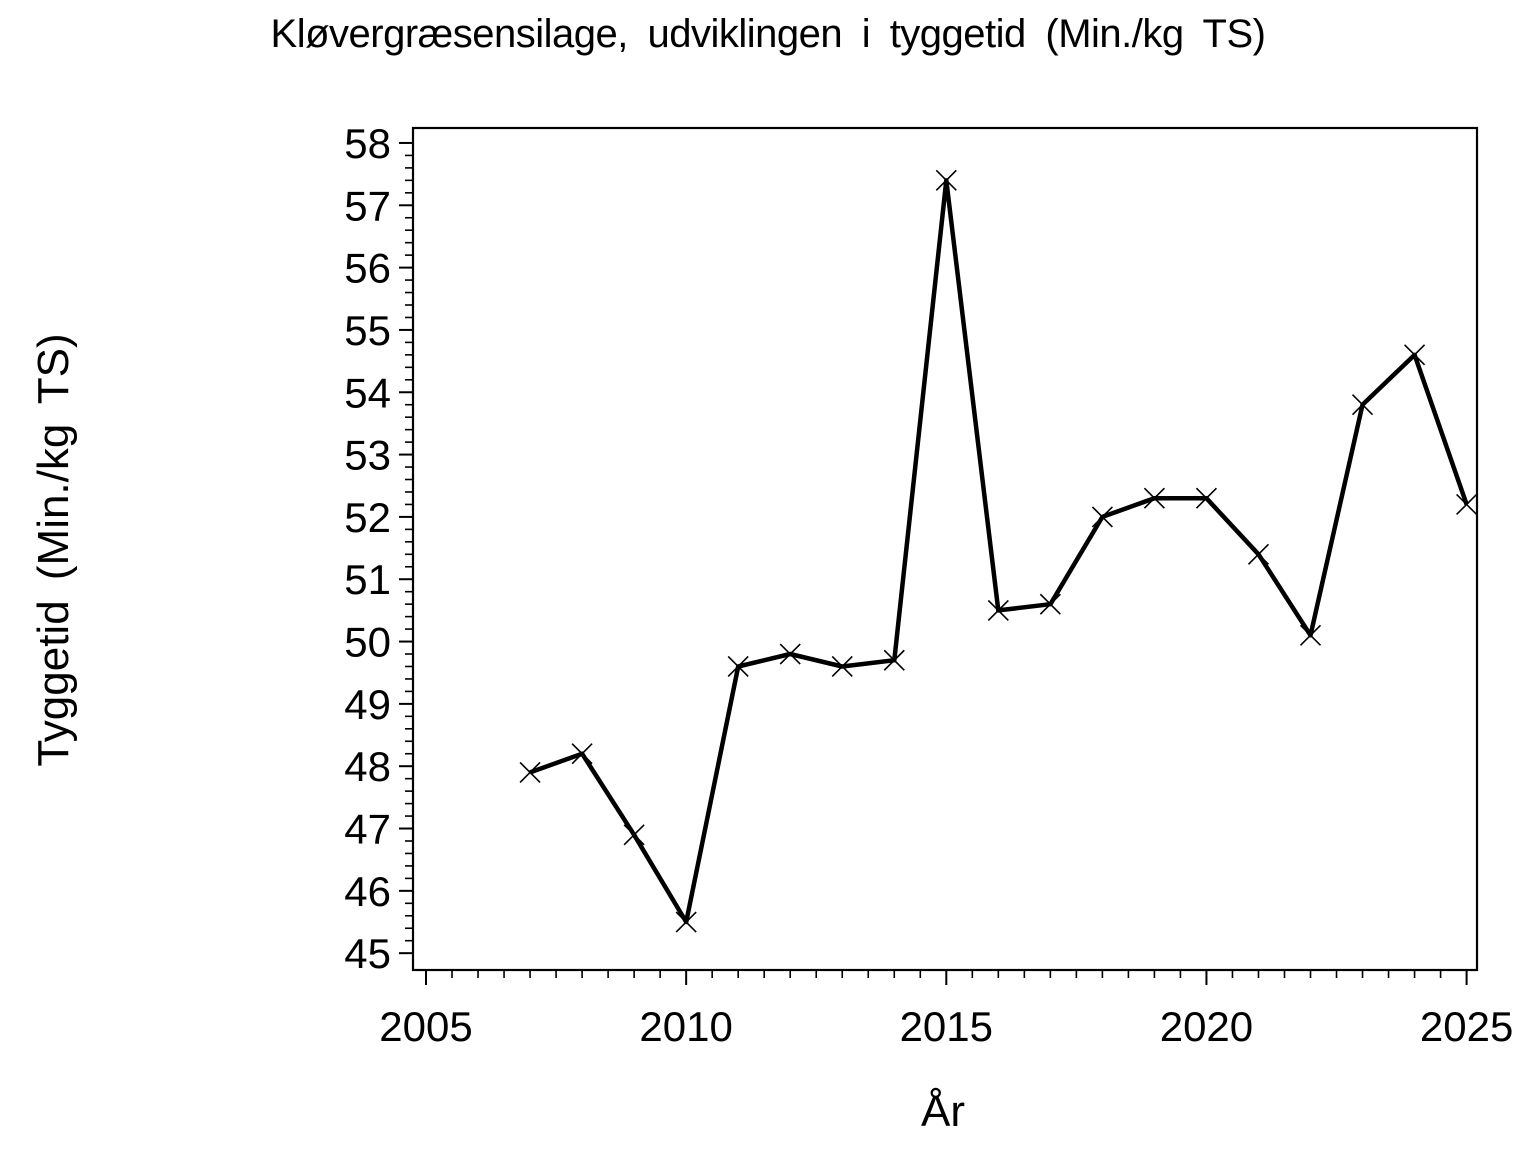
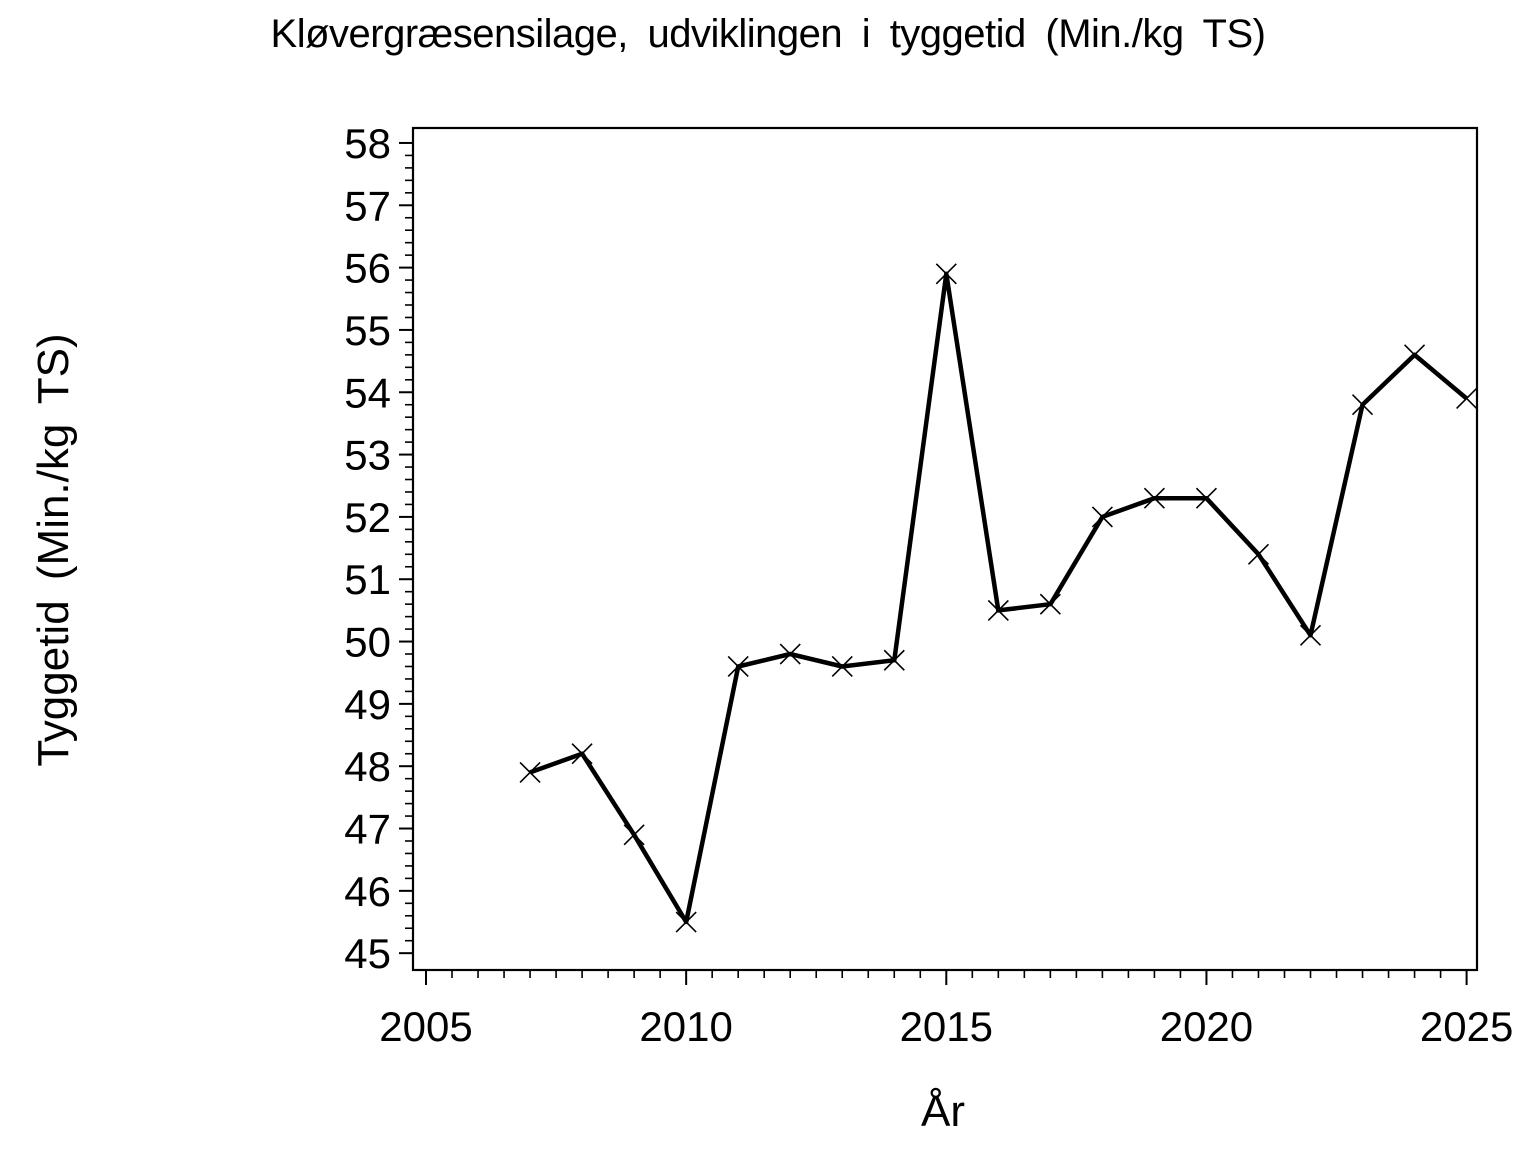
2015: 57.4 -> 55.9
2025: 52.2 -> 53.9
